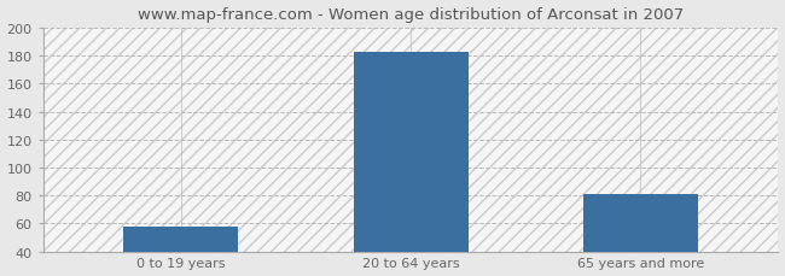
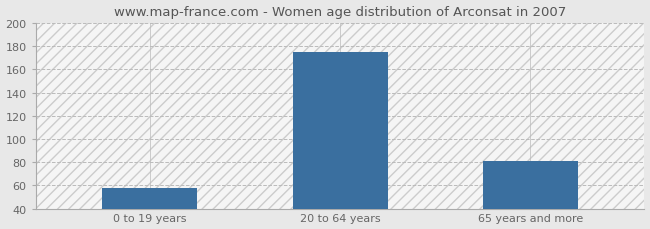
20 to 64 years: 183 -> 175
